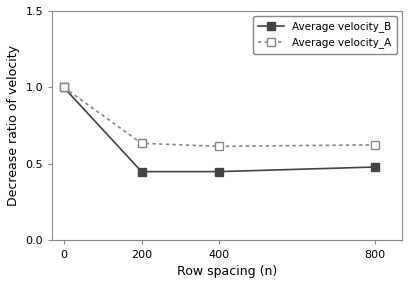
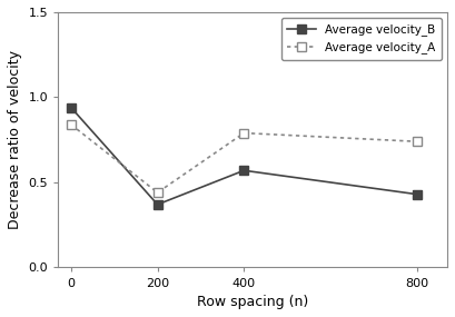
Average velocity_B/0: 1.00 -> 0.94
Average velocity_A/0: 1.00 -> 0.84
Average velocity_B/200: 0.45 -> 0.37
Average velocity_A/200: 0.64 -> 0.44
Average velocity_B/400: 0.45 -> 0.57
Average velocity_A/400: 0.61 -> 0.79
Average velocity_B/800: 0.48 -> 0.43
Average velocity_A/800: 0.62 -> 0.74
